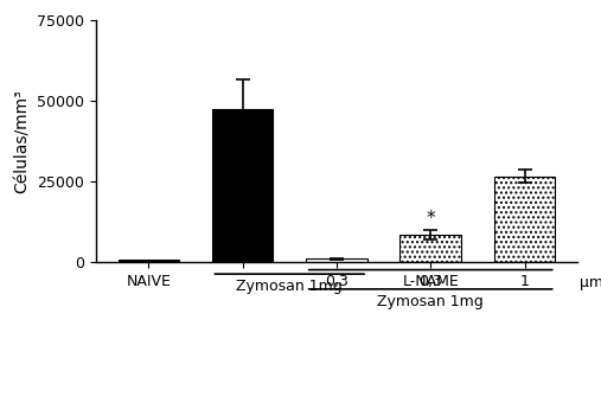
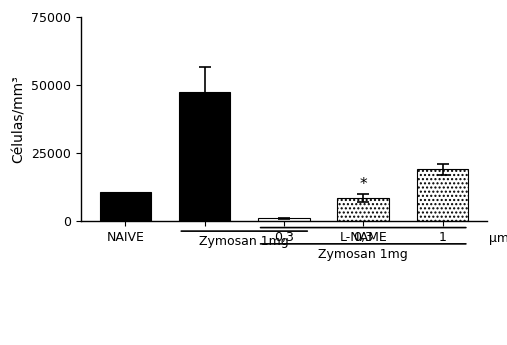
NAIVE: 500 -> 10500
1: 26500 -> 19000
